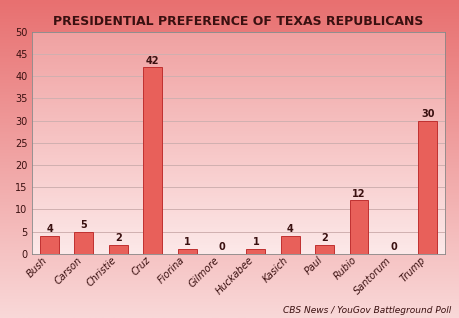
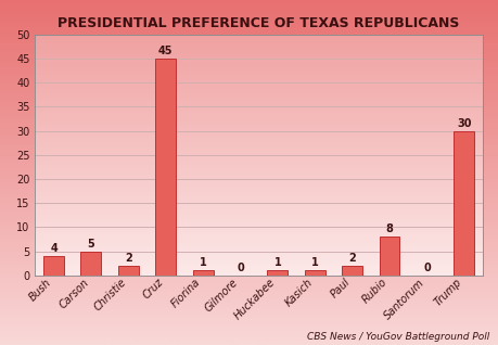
Cruz: 42 -> 45
Kasich: 4 -> 1
Rubio: 12 -> 8
